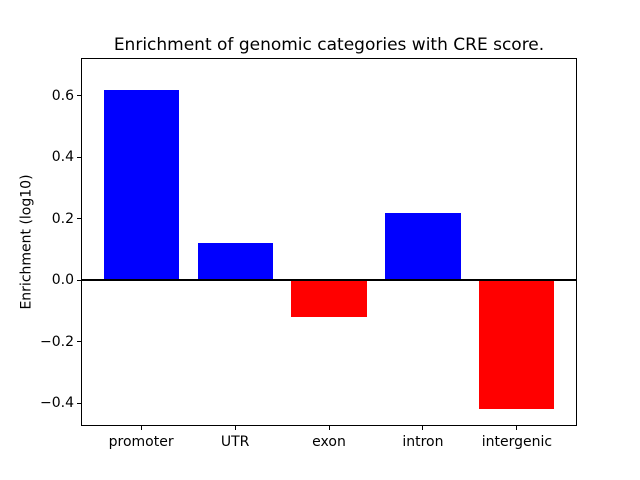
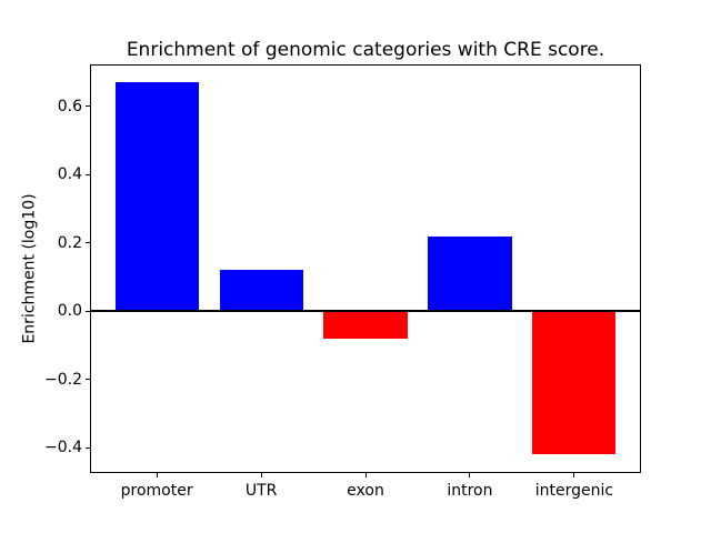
promoter: 0.62 -> 0.67
exon: -0.12 -> -0.08
